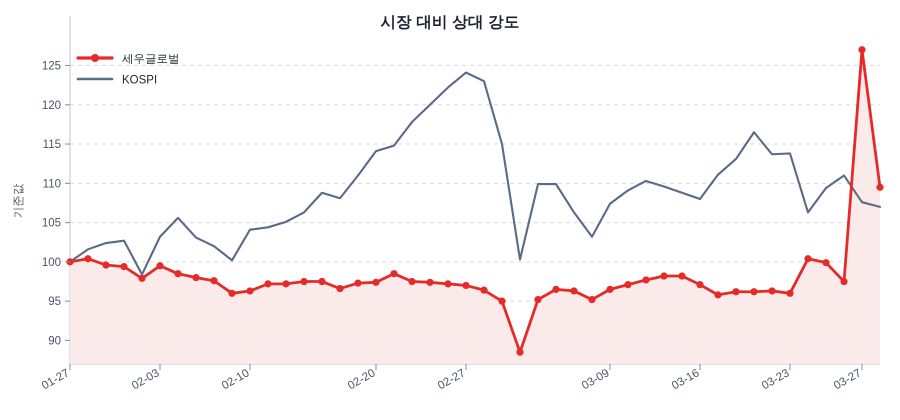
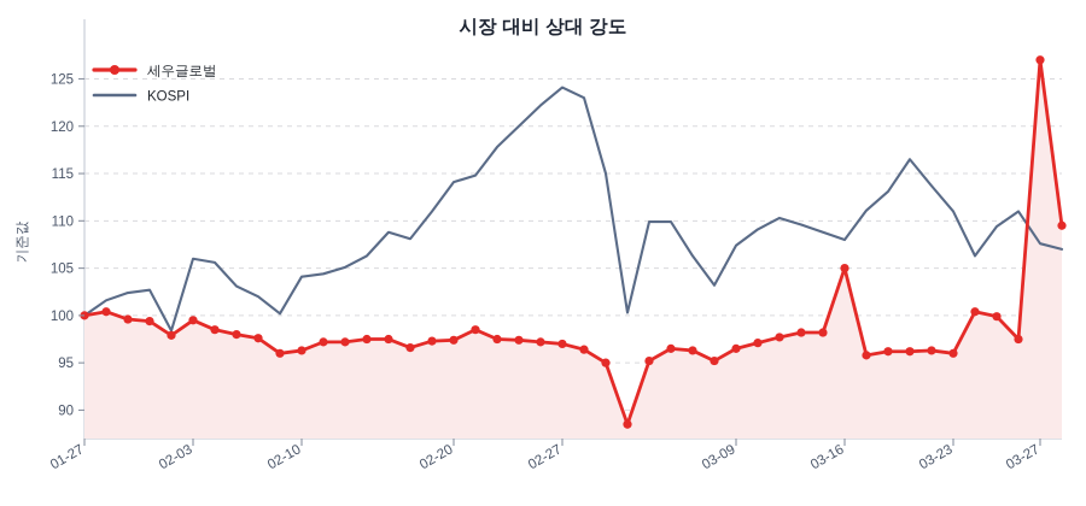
KOSPI/02-03: 103 -> 106
세우글로벌/03-16: 97 -> 105
KOSPI/03-23: 114 -> 111
